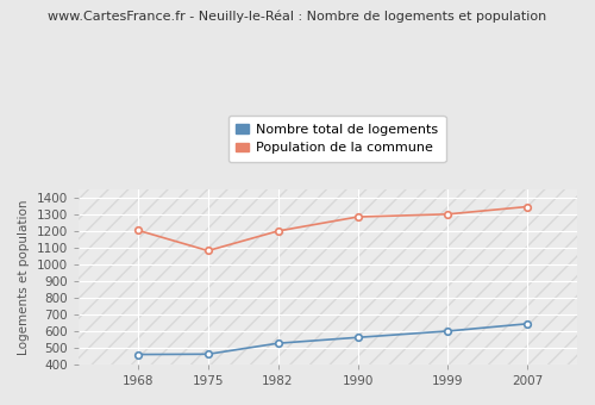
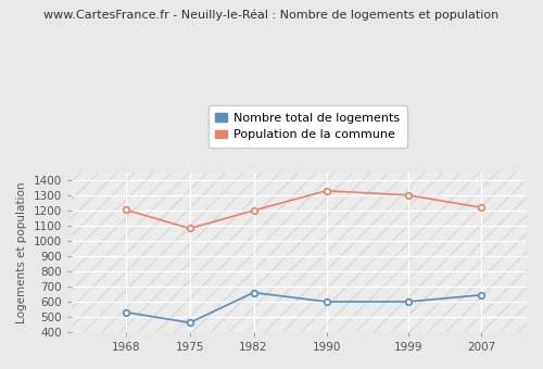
Nombre total de logements/1968: 460 -> 530
Nombre total de logements/1982: 530 -> 660
Nombre total de logements/1990: 560 -> 600
Population de la commune/1990: 1280 -> 1330
Population de la commune/2007: 1350 -> 1220
